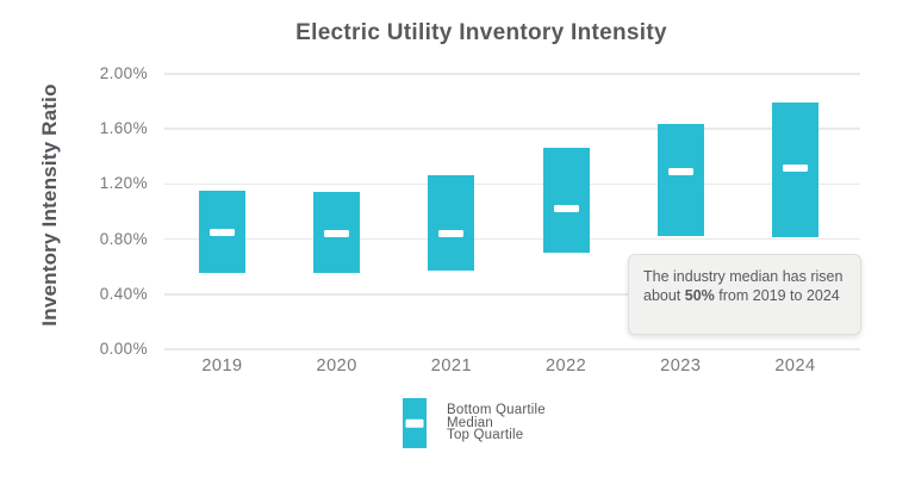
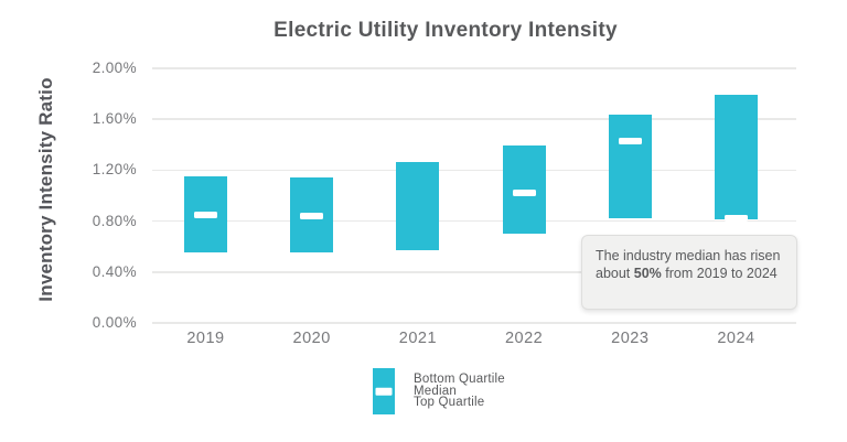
Median/2021: 0.84% -> 1.48%
Top Quartile/2022: 1.46% -> 1.39%
Median/2023: 1.29% -> 1.43%
Median/2024: 1.32% -> 0.82%
